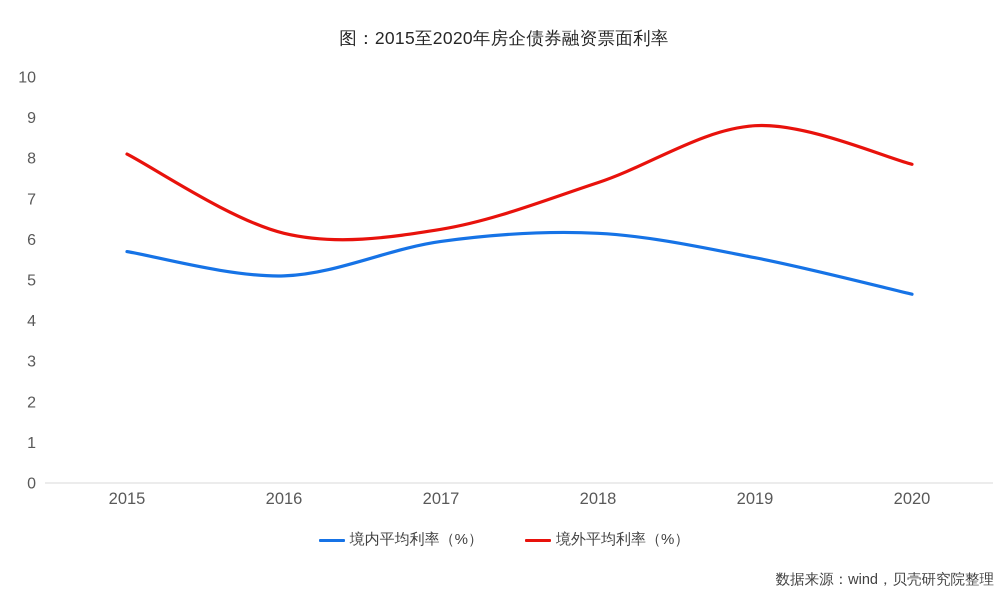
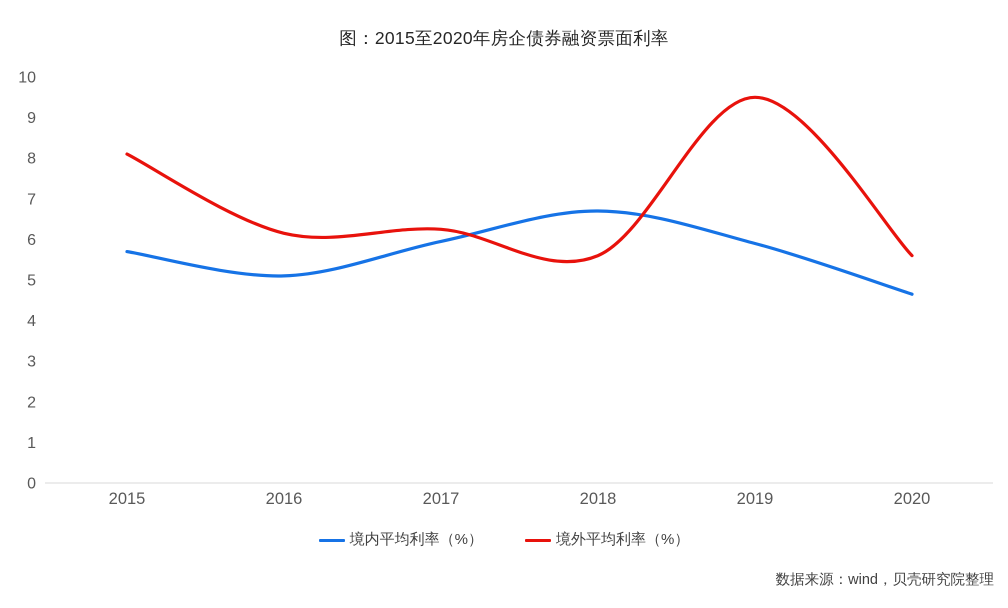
境内平均利率（%）/2018: 6.2 -> 6.7
境外平均利率（%）/2018: 7.4 -> 5.6
境内平均利率（%）/2019: 5.5 -> 5.9
境外平均利率（%）/2019: 8.8 -> 9.5
境外平均利率（%）/2020: 7.8 -> 5.6
